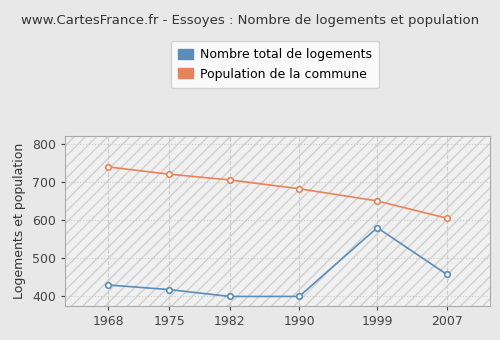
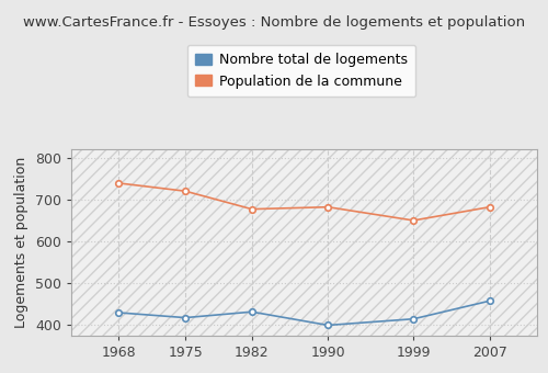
Nombre total de logements/1982: 400 -> 432
Population de la commune/1982: 705 -> 677
Nombre total de logements/1999: 580 -> 415
Population de la commune/2007: 605 -> 682
